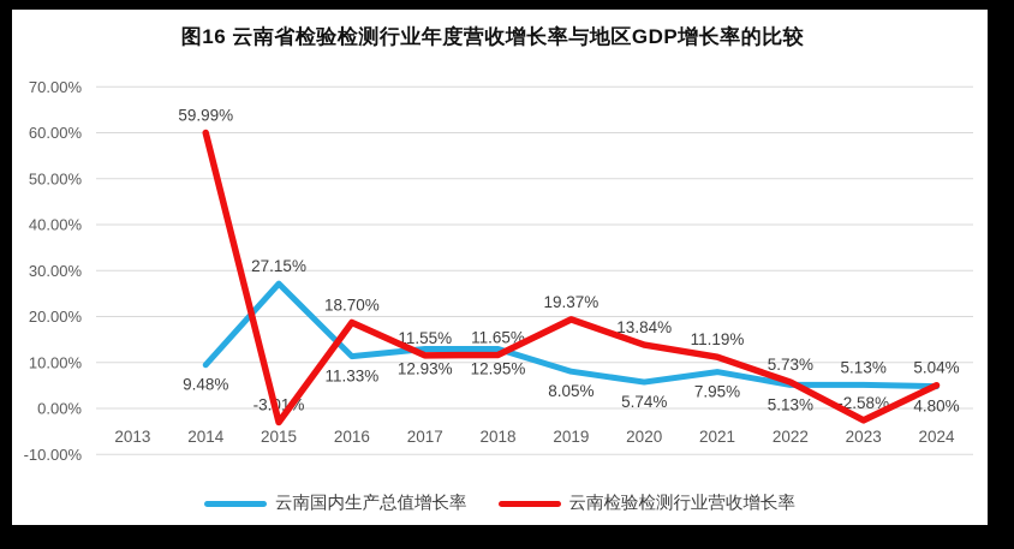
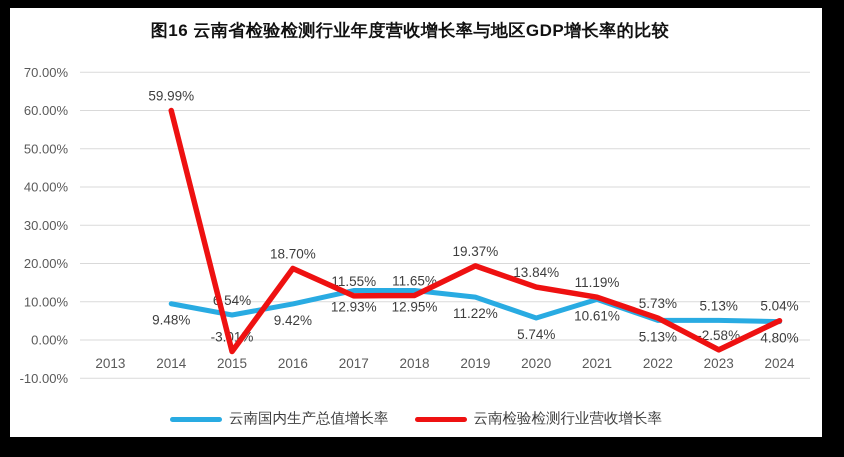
云南国内生产总值增长率/2015: 27.15% -> 6.54%
云南国内生产总值增长率/2016: 11.33% -> 9.42%
云南国内生产总值增长率/2019: 8.05% -> 11.22%
云南国内生产总值增长率/2021: 7.95% -> 10.61%
